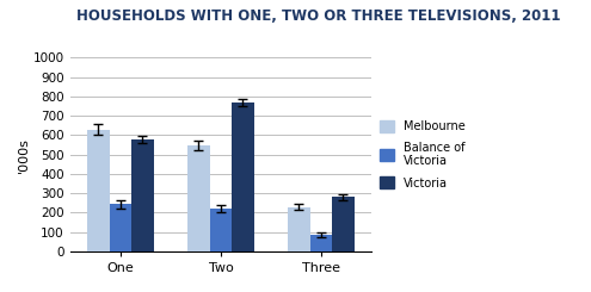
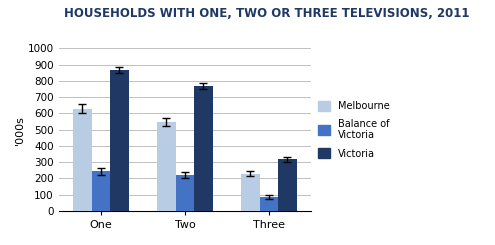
Victoria/One: 580 -> 860
Victoria/Three: 280 -> 320
